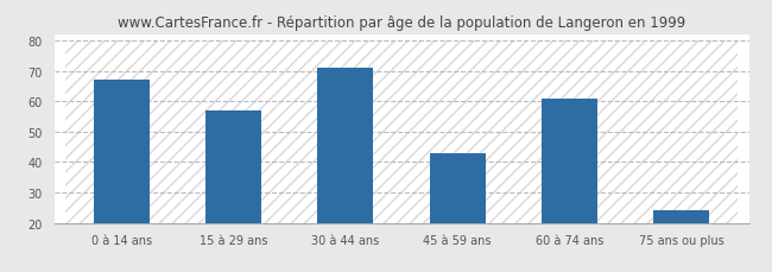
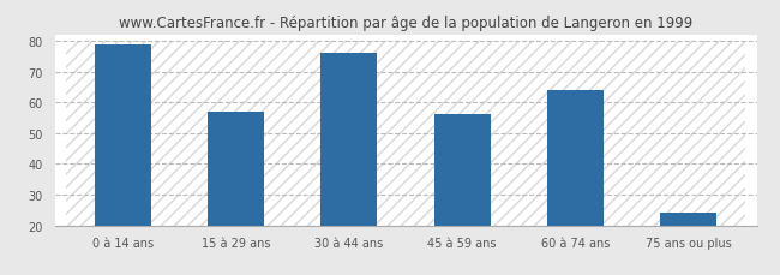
0 à 14 ans: 67 -> 79
30 à 44 ans: 71 -> 76
45 à 59 ans: 43 -> 56
60 à 74 ans: 61 -> 64
